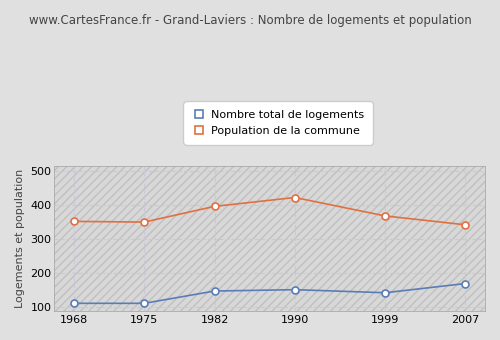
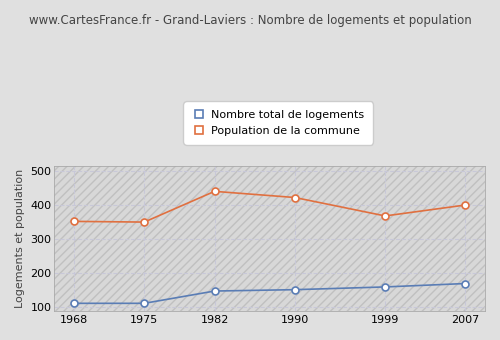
Population de la commune/1982: 396 -> 440
Nombre total de logements/1999: 143 -> 160
Population de la commune/2007: 342 -> 400
